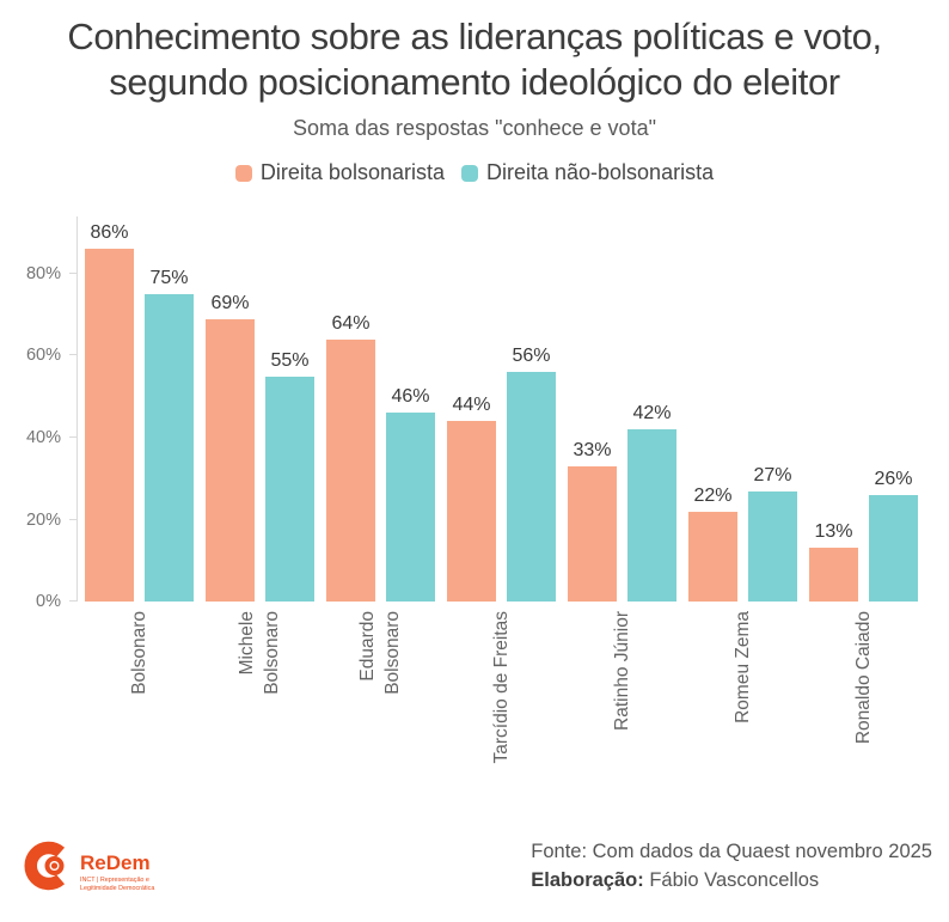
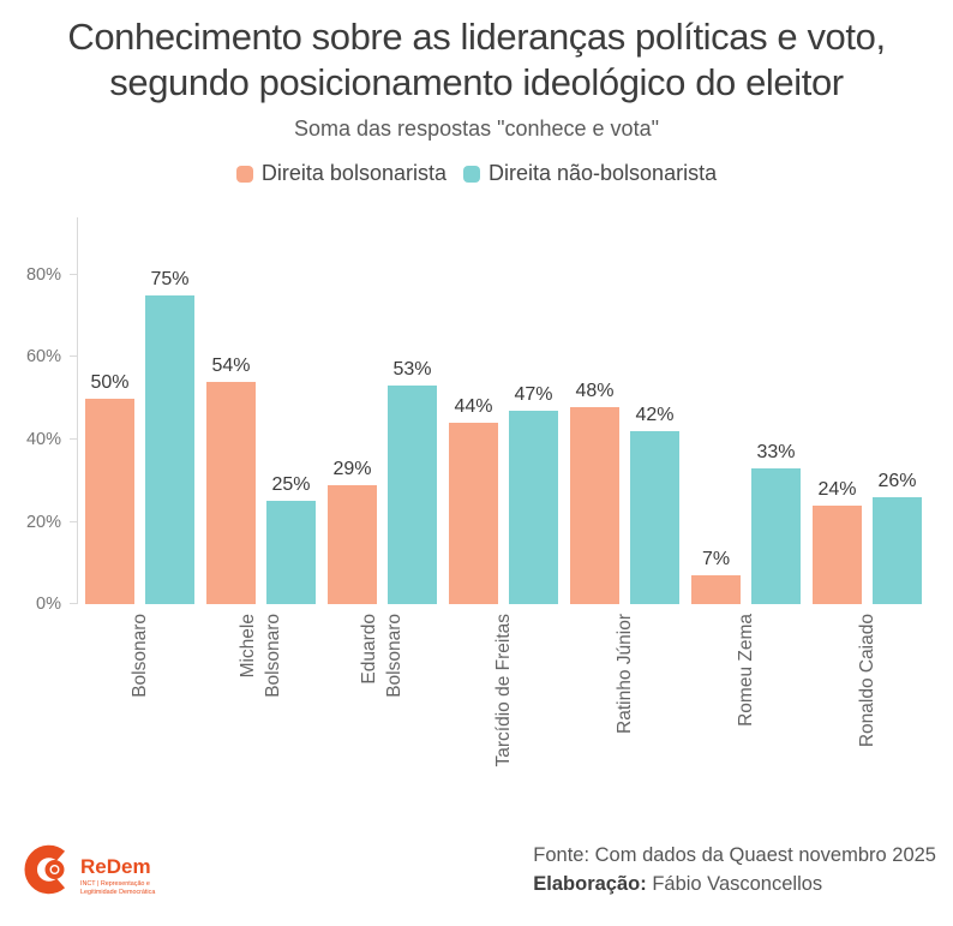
Direita bolsonarista/Bolsonaro: 86% -> 50%
Direita bolsonarista/Michele Bolsonaro: 69% -> 54%
Direita não-bolsonarista/Michele Bolsonaro: 55% -> 25%
Direita bolsonarista/Eduardo Bolsonaro: 64% -> 29%
Direita não-bolsonarista/Eduardo Bolsonaro: 46% -> 53%
Direita não-bolsonarista/Tarcídio de Freitas: 56% -> 47%
Direita bolsonarista/Ratinho Júnior: 33% -> 48%
Direita bolsonarista/Romeu Zema: 22% -> 7%
Direita não-bolsonarista/Romeu Zema: 27% -> 33%
Direita bolsonarista/Ronaldo Caiado: 13% -> 24%
